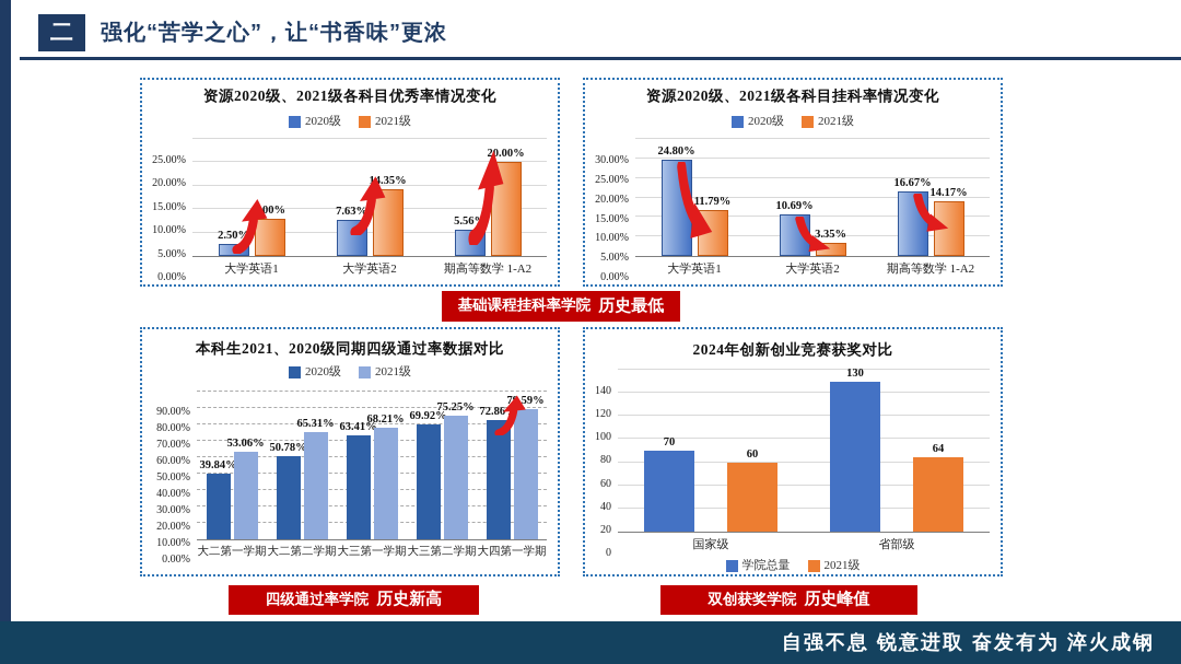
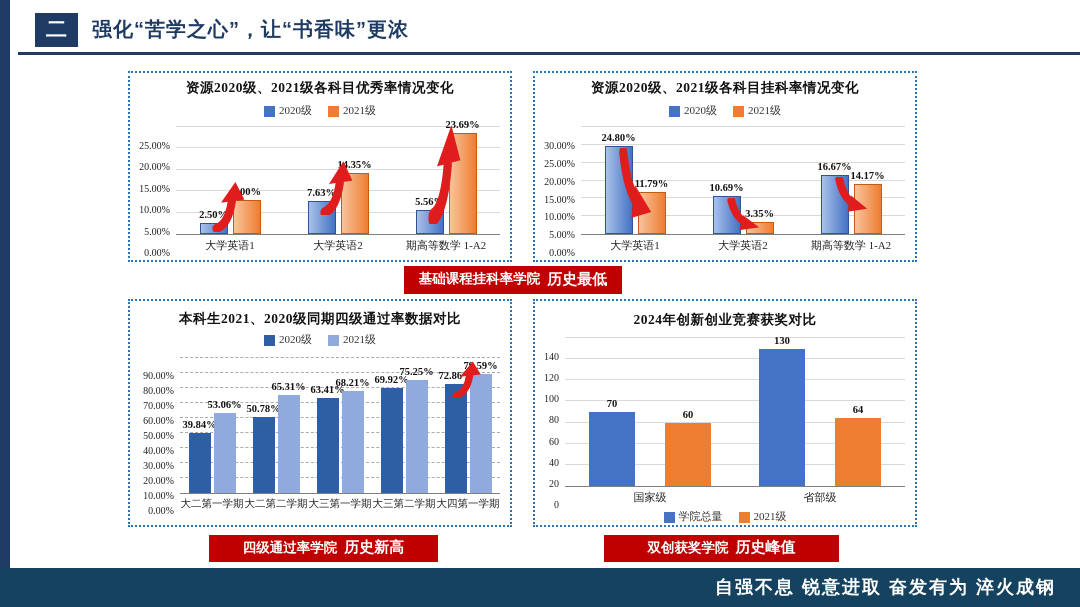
资源2020级、2021级各科目优秀率情况变化/2021级/期高等数学 1-A2: 20.00% -> 23.69%
